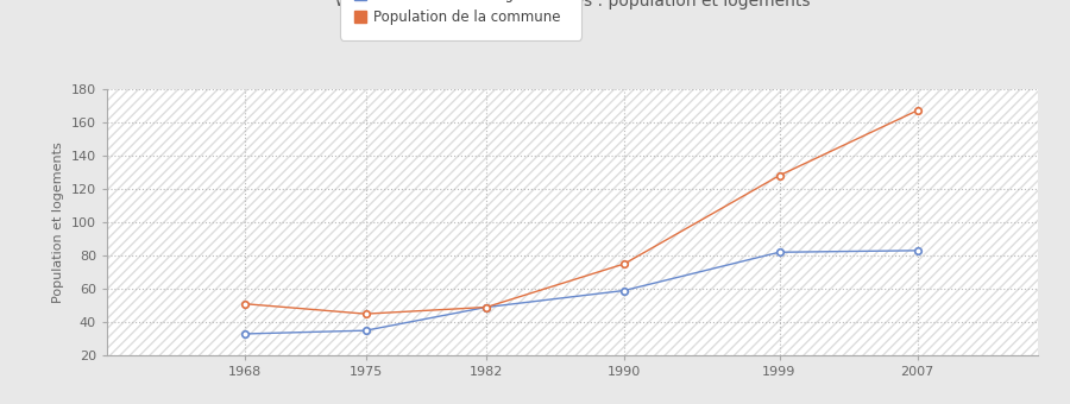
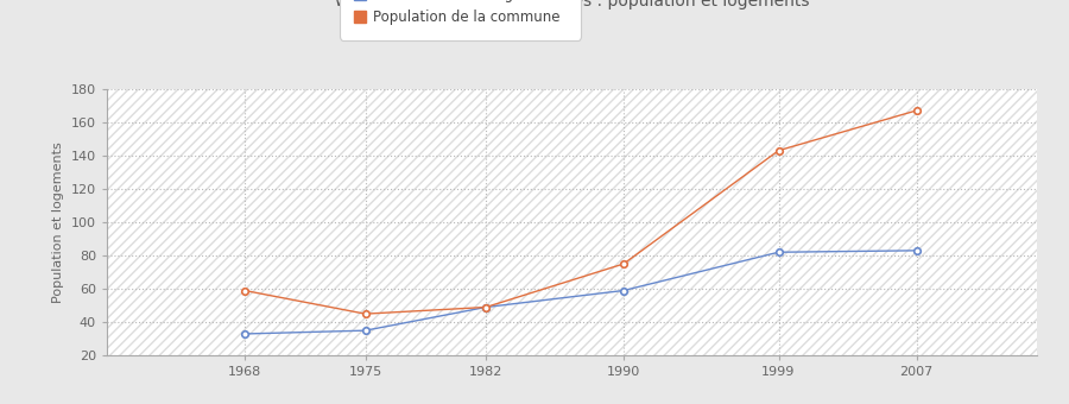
Population de la commune/1968: 51 -> 59
Population de la commune/1999: 128 -> 143
